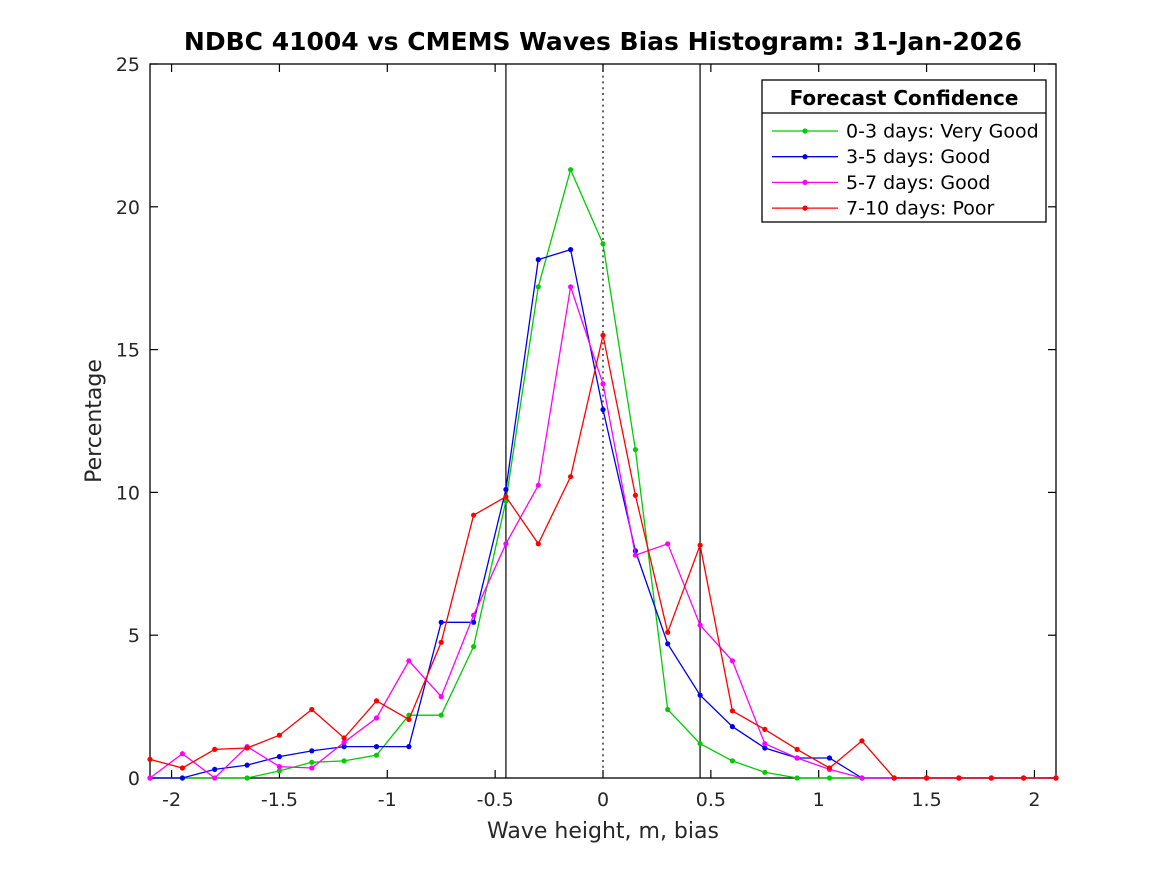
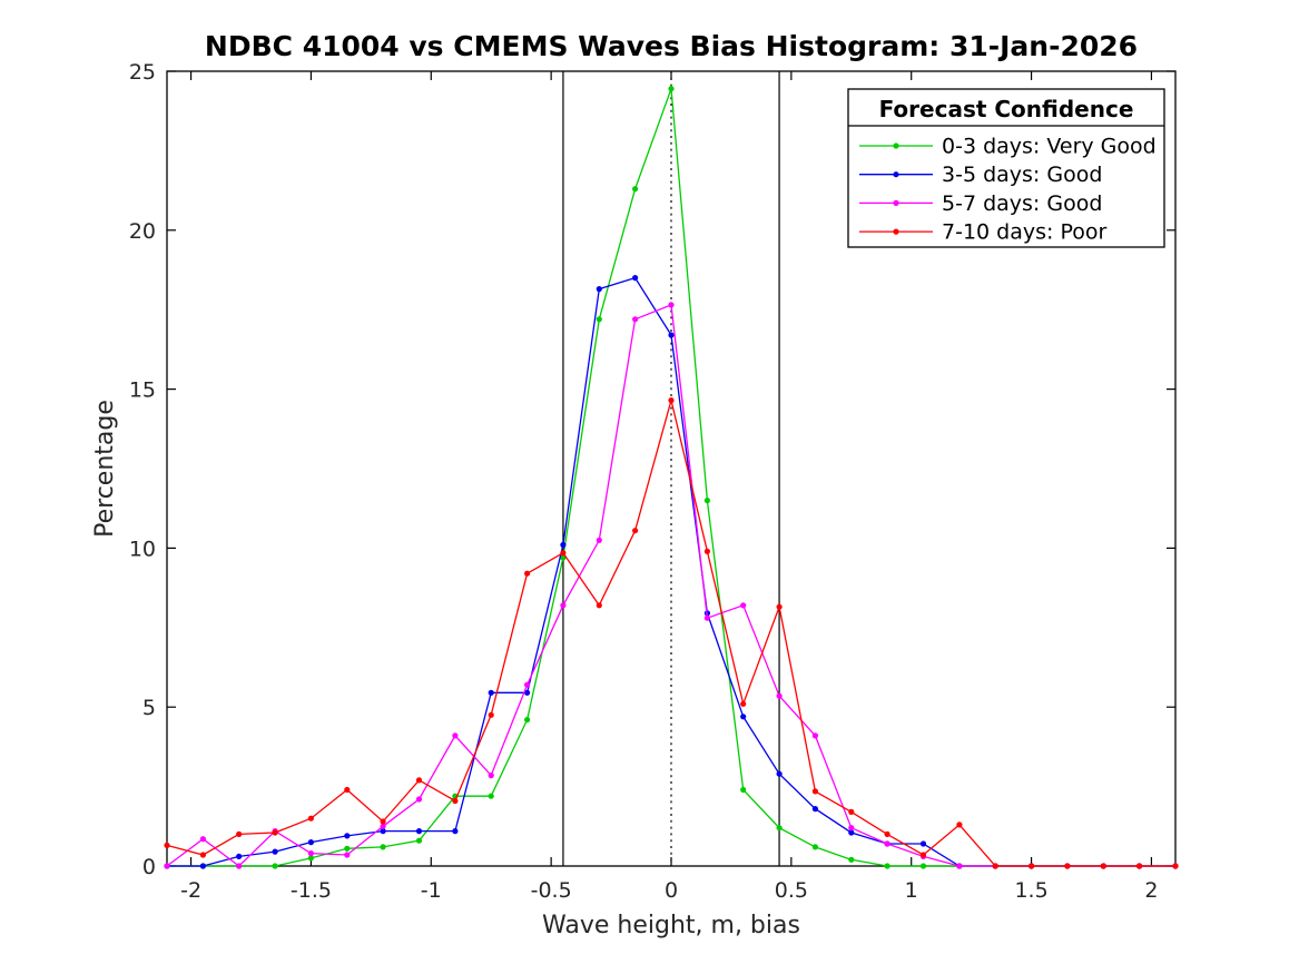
0-3 days: Very Good/0: 18,7 -> 24,4
3-5 days: Good/0: 12,9 -> 16,7
5-7 days: Good/0: 13,8 -> 17,6
7-10 days: Poor/0: 15,5 -> 14,7
